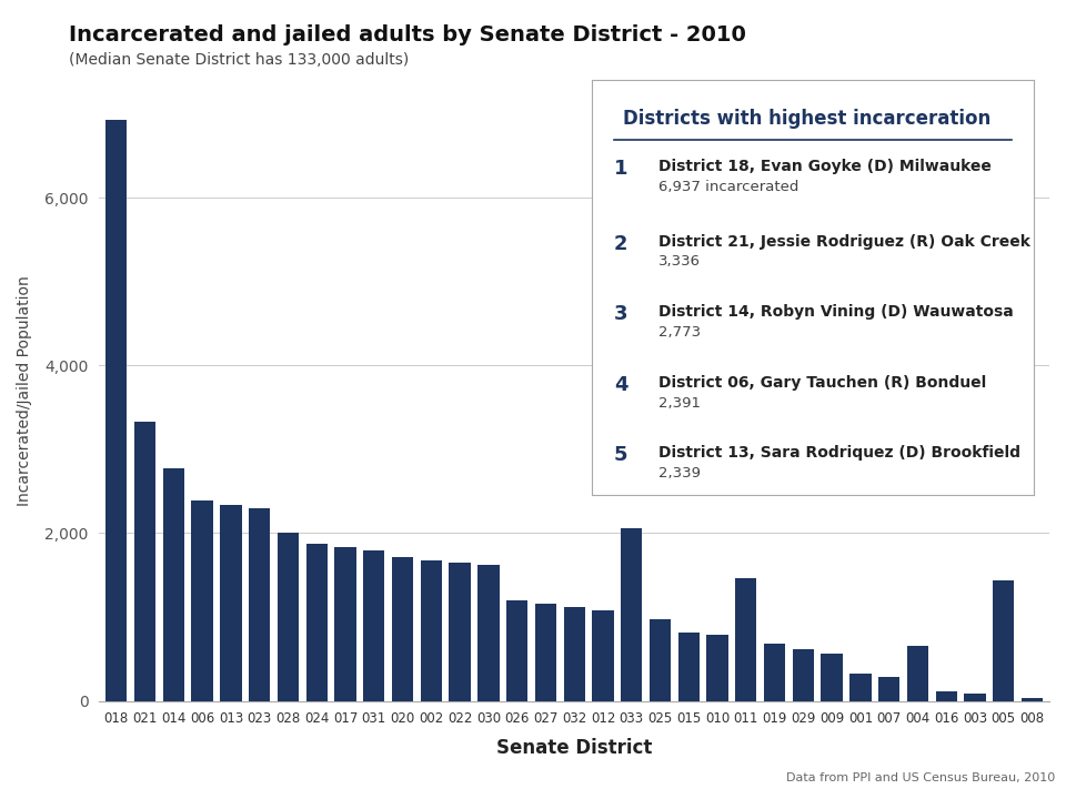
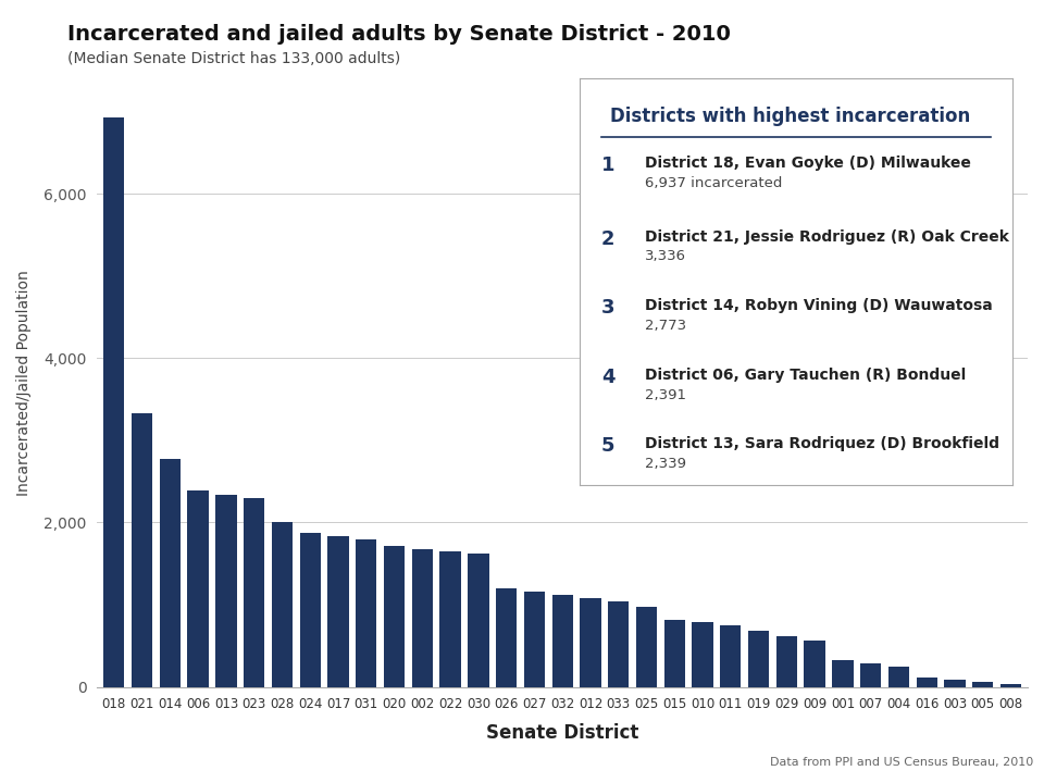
033: 2,060 -> 1,040
011: 1,460 -> 750
004: 660 -> 250
005: 1,440 -> 60
